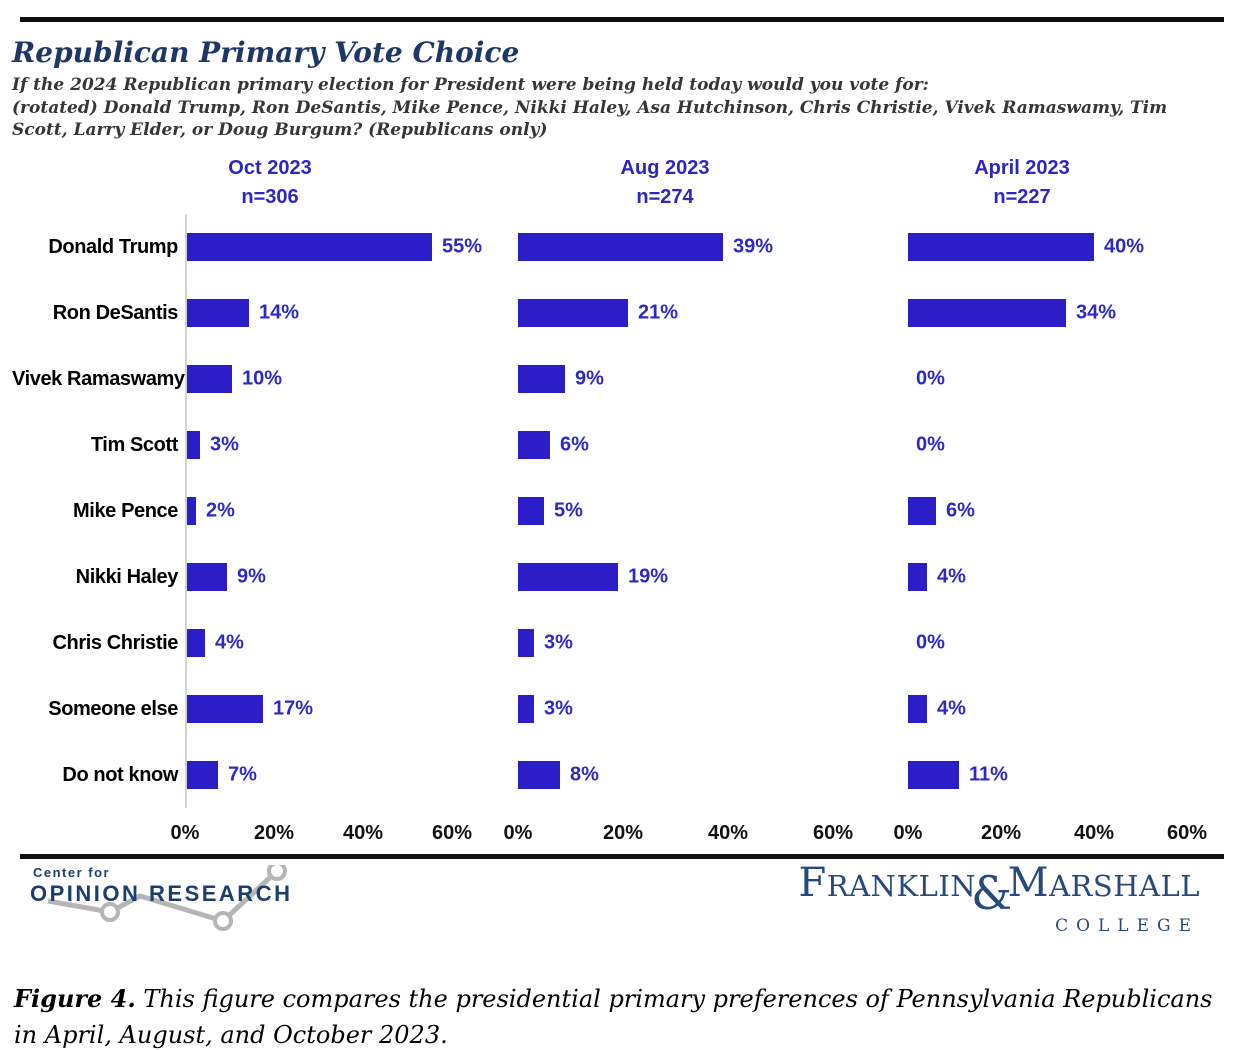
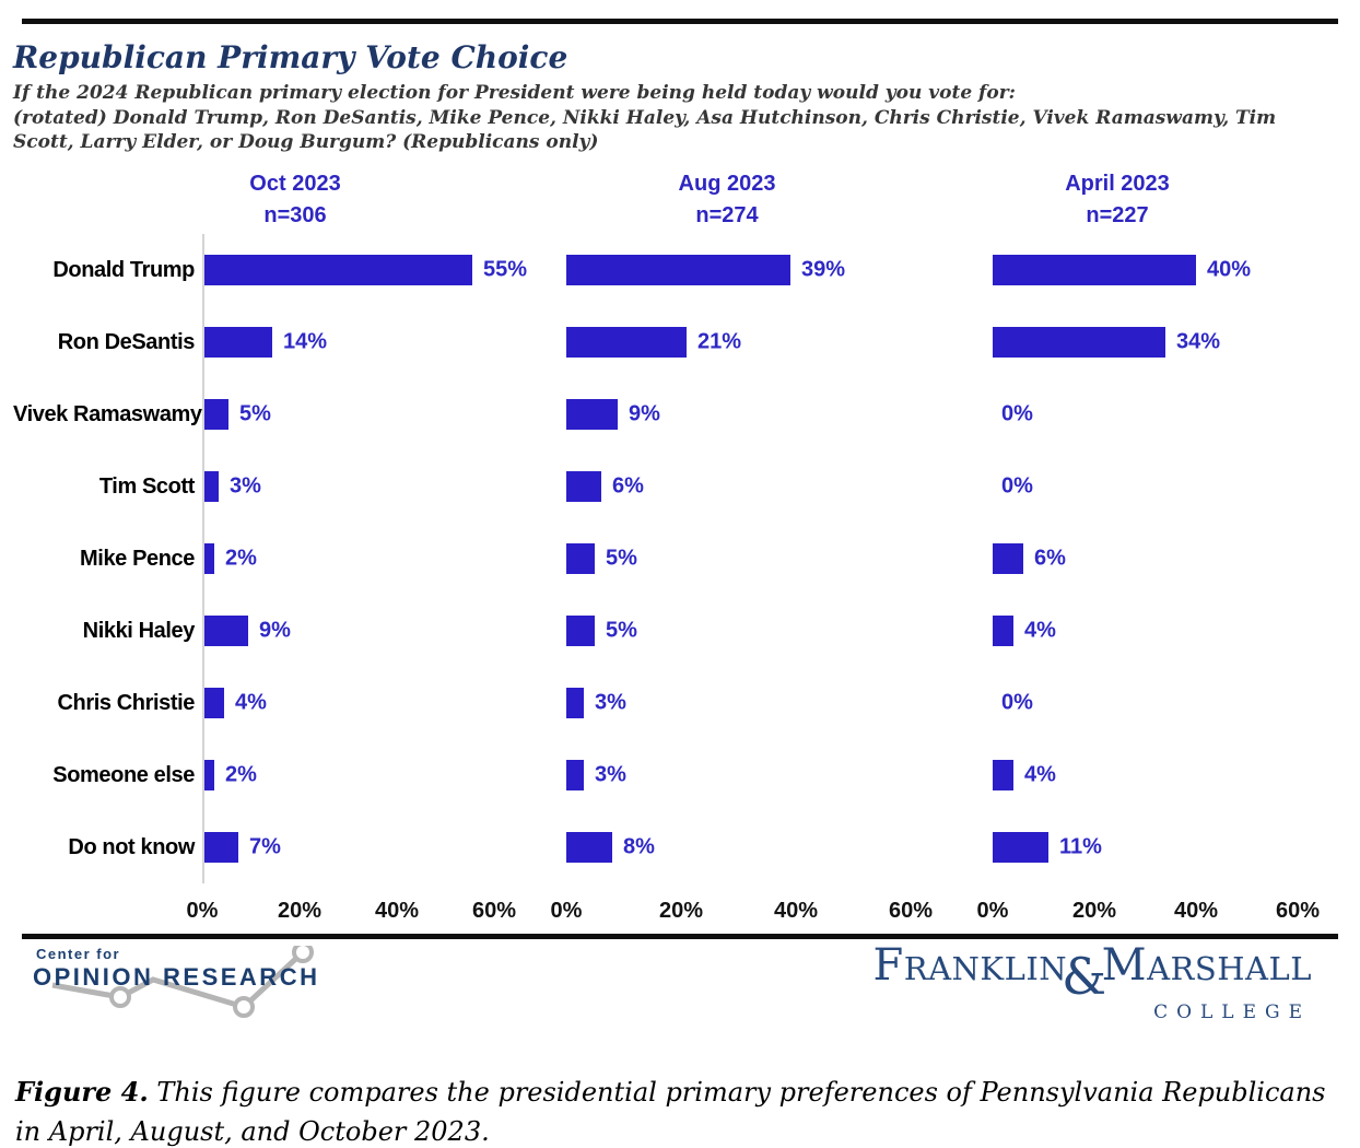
Oct 2023/Vivek Ramaswamy: 10% -> 5%
Aug 2023/Nikki Haley: 19% -> 5%
Oct 2023/Someone else: 17% -> 2%
